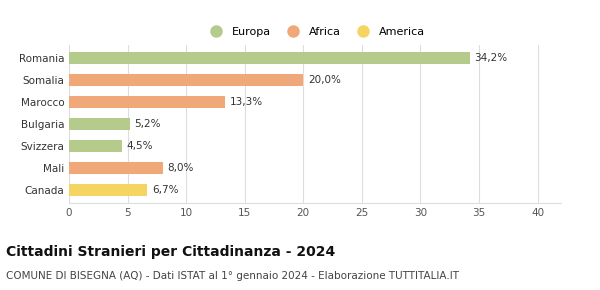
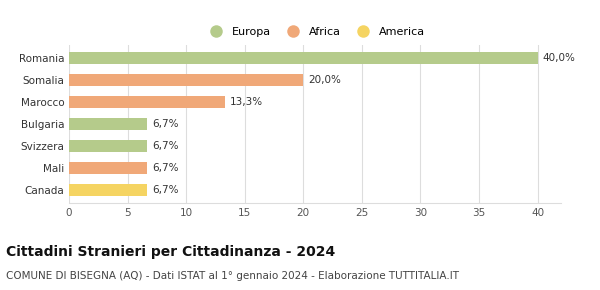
Romania: 34,2% -> 40,0%
Bulgaria: 5,2% -> 6,7%
Svizzera: 4,5% -> 6,7%
Mali: 8,0% -> 6,7%
